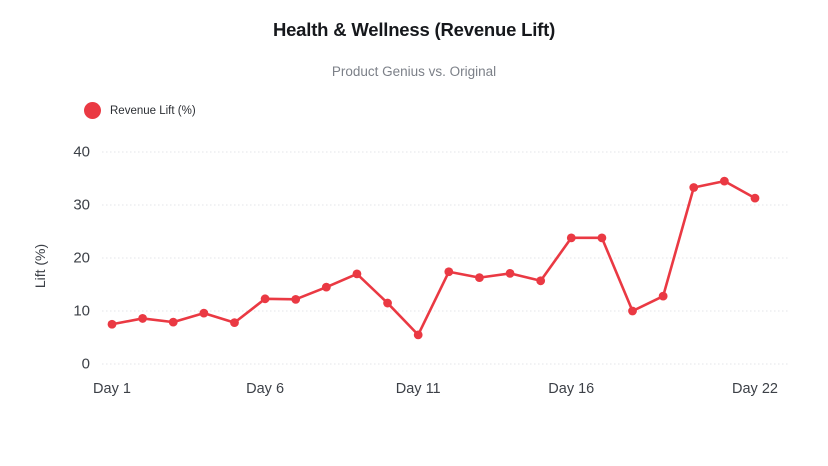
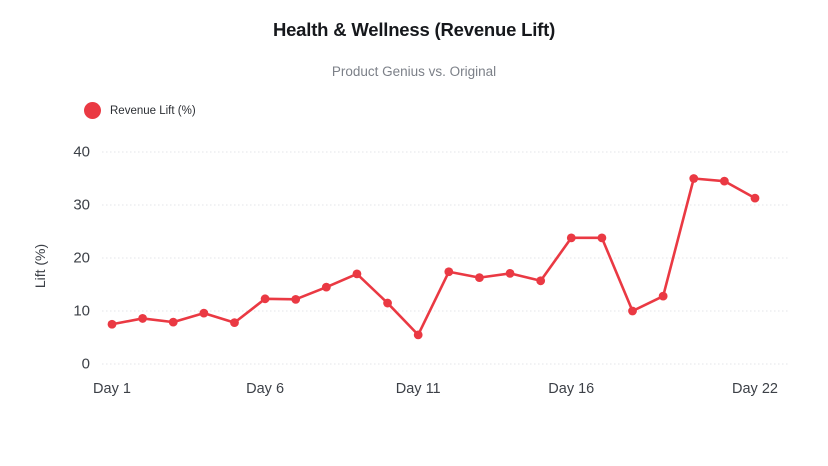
20: 33 -> 35
